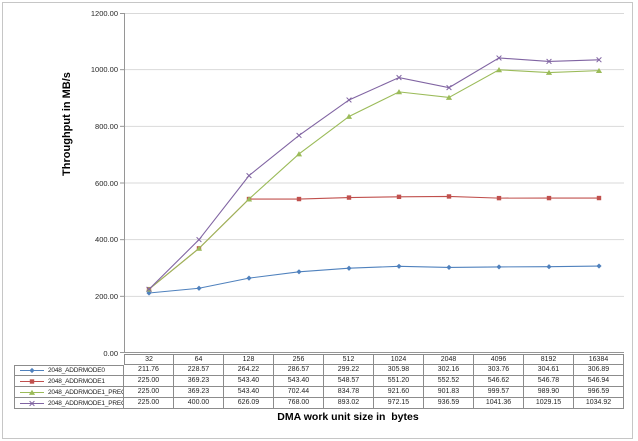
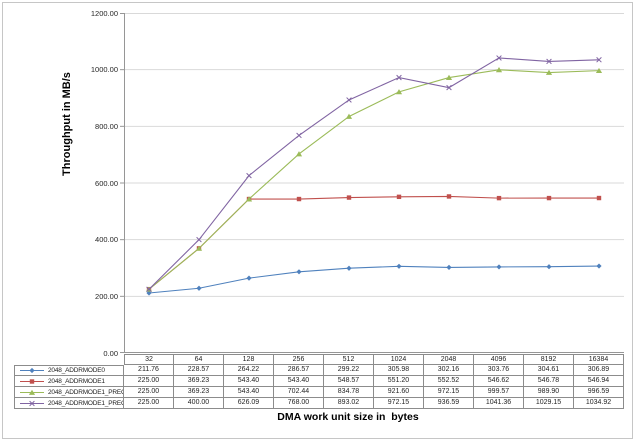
2048_ADDRMODE1_PREC1/2048: 901.83 -> 972.15
